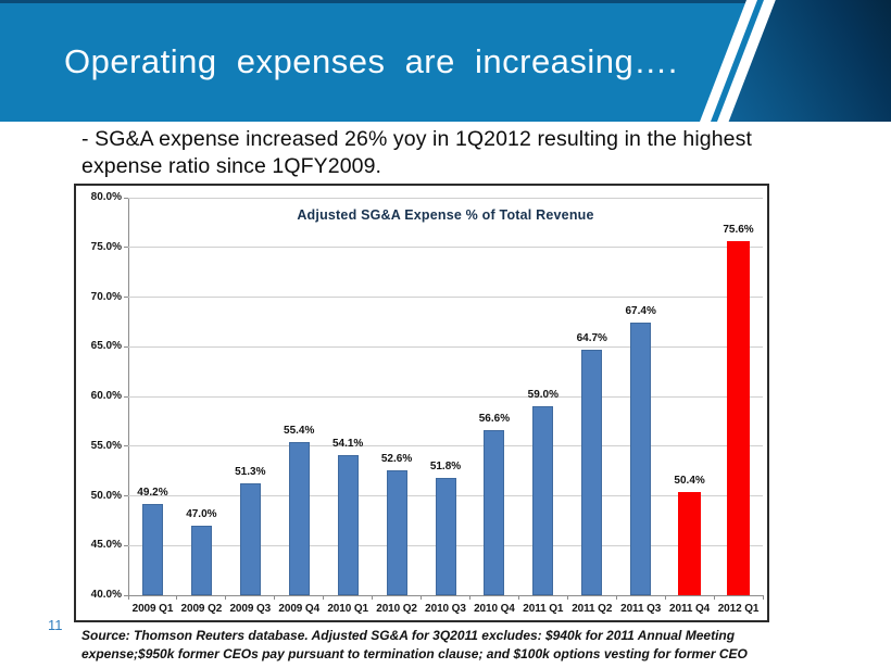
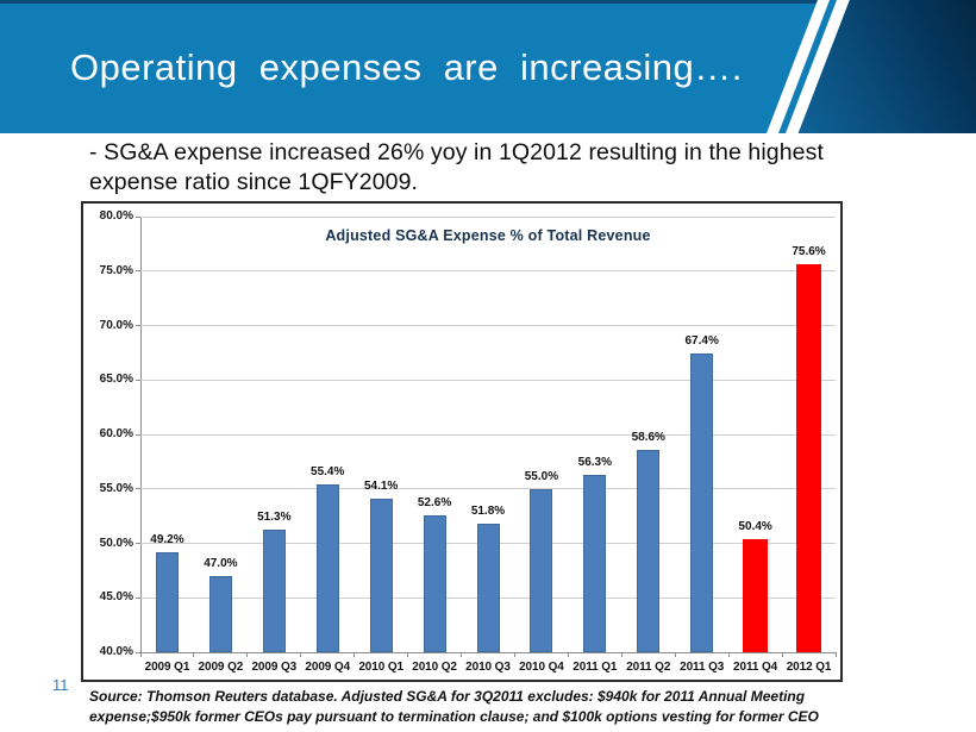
2010 Q4: 56.6% -> 55.0%
2011 Q1: 59.0% -> 56.3%
2011 Q2: 64.7% -> 58.6%
